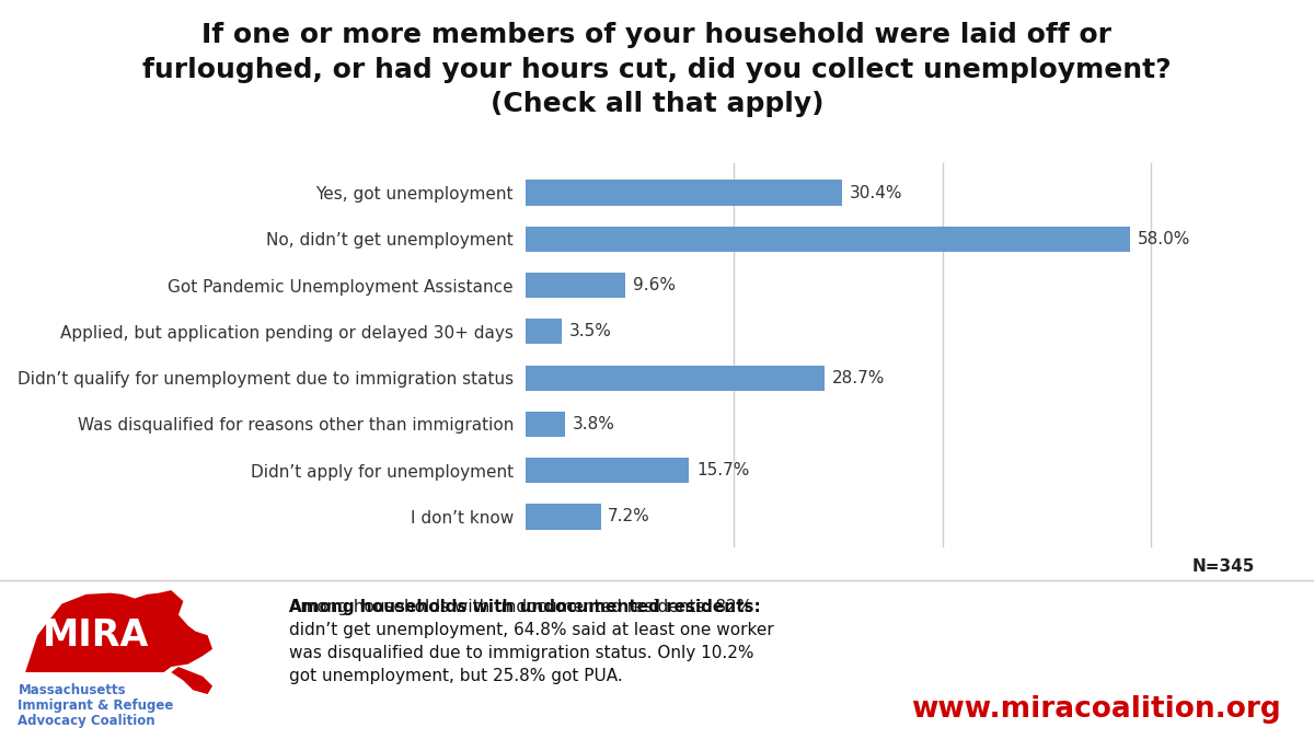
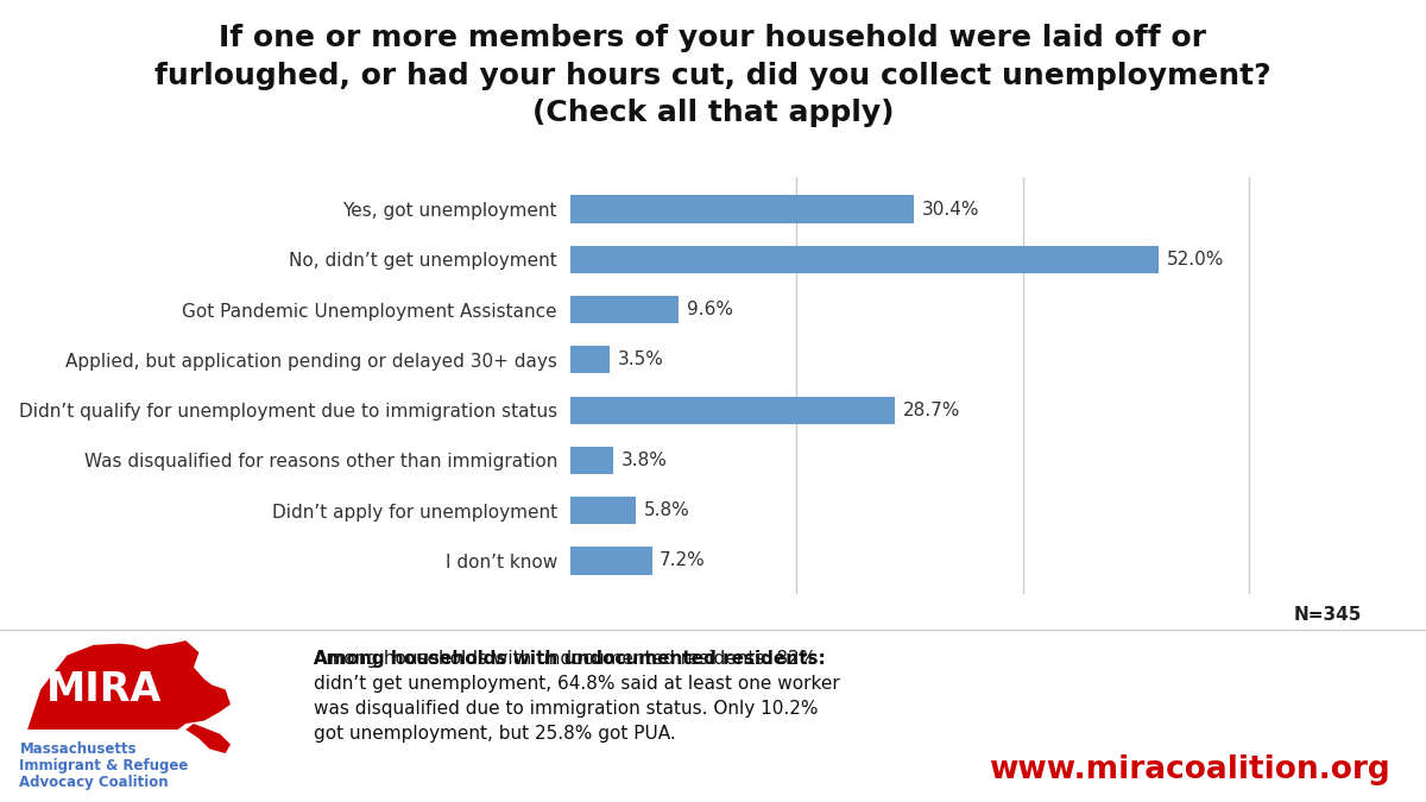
No, didn’t get unemployment: 58.0% -> 52.0%
Didn’t apply for unemployment: 15.7% -> 5.8%
